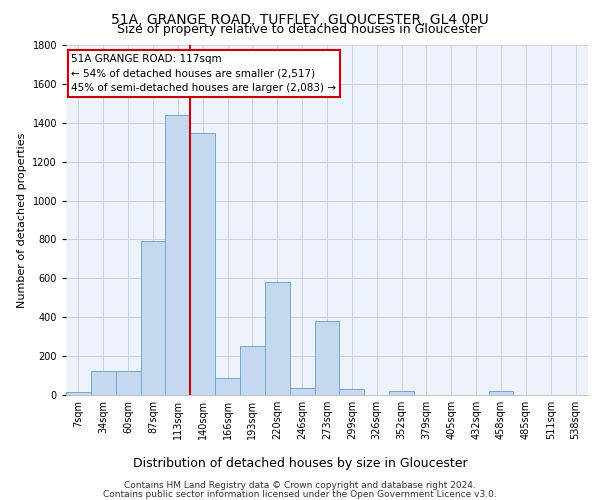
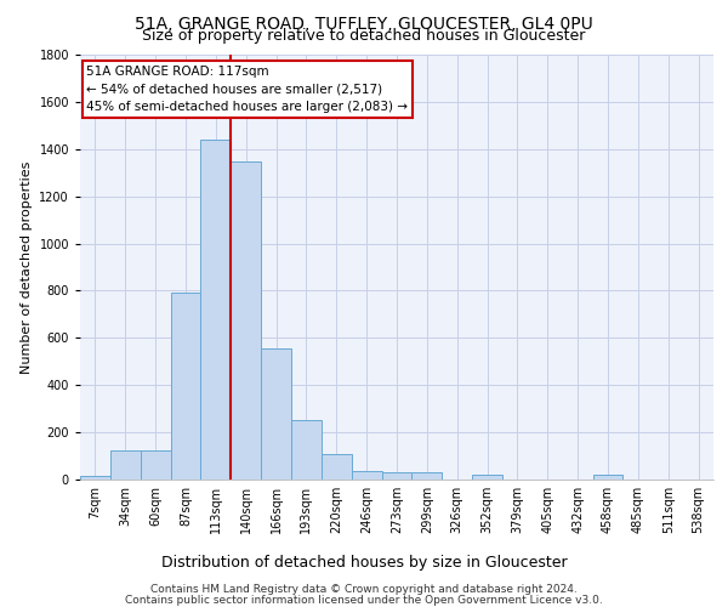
166sqm: 90 -> 560
220sqm: 580 -> 110
273sqm: 380 -> 30
